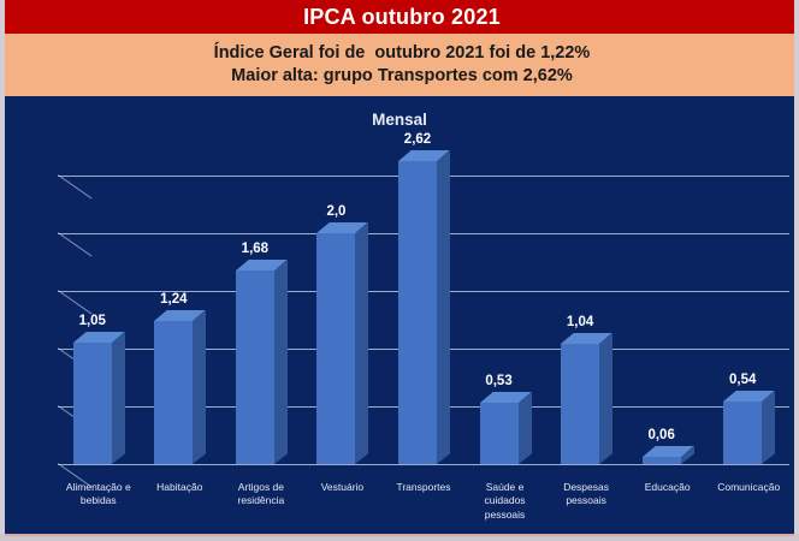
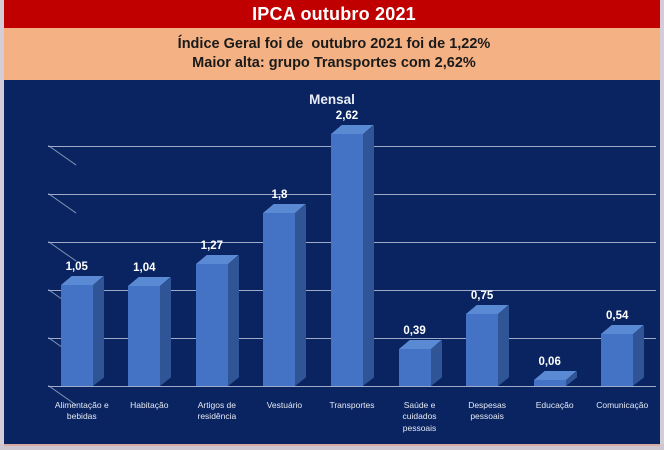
Habitação: 1,24 -> 1,04
Artigos de residência: 1,68 -> 1,27
Vestuário: 2,0 -> 1,8
Saúde e cuidados pessoais: 0,53 -> 0,39
Despesas pessoais: 1,04 -> 0,75
